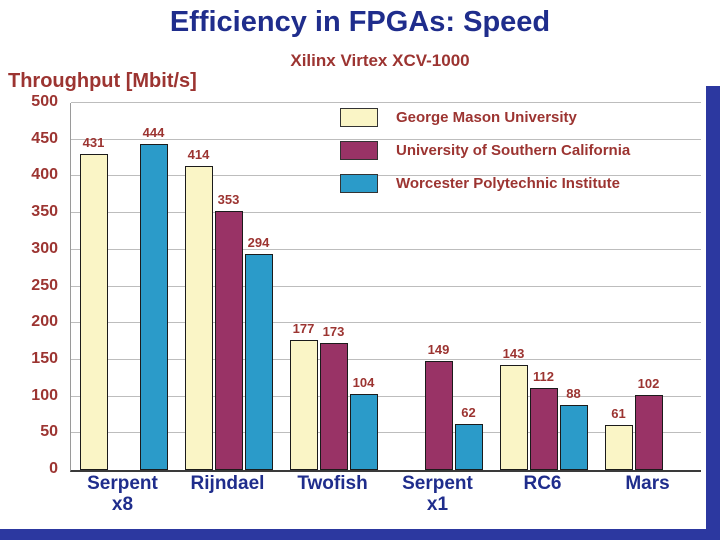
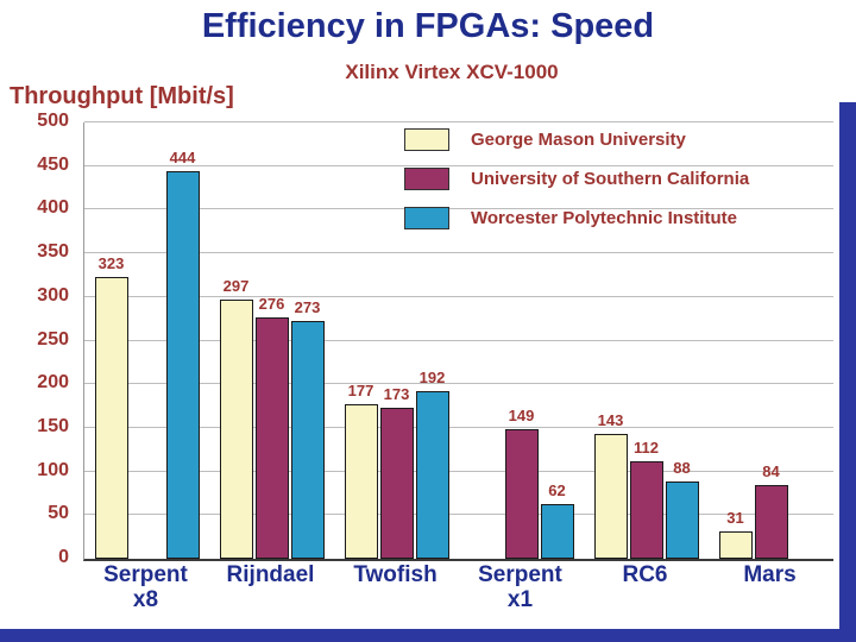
George Mason University/Serpent x8: 431 -> 323
George Mason University/Rijndael: 414 -> 297
University of Southern California/Rijndael: 353 -> 276
Worcester Polytechnic Institute/Rijndael: 294 -> 273
Worcester Polytechnic Institute/Twofish: 104 -> 192
George Mason University/Mars: 61 -> 31
University of Southern California/Mars: 102 -> 84
